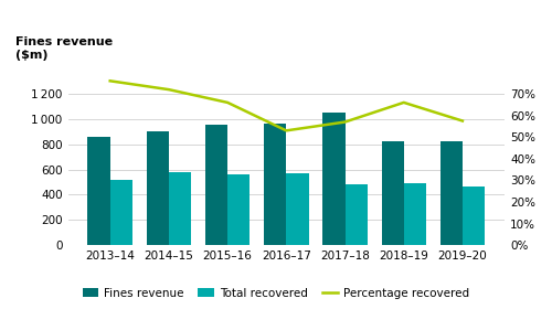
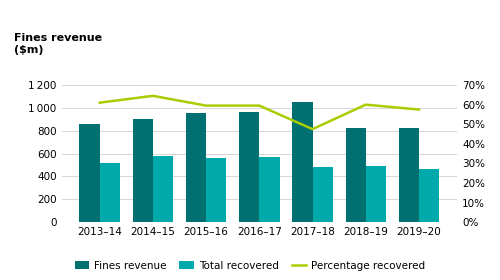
Percentage recovered/2013–14: 76% -> 61%
Percentage recovered/2014–15: 72% -> 65%
Percentage recovered/2015–16: 66% -> 59%
Percentage recovered/2016–17: 53% -> 59%
Percentage recovered/2017–18: 57% -> 47%
Percentage recovered/2018–19: 66% -> 60%
